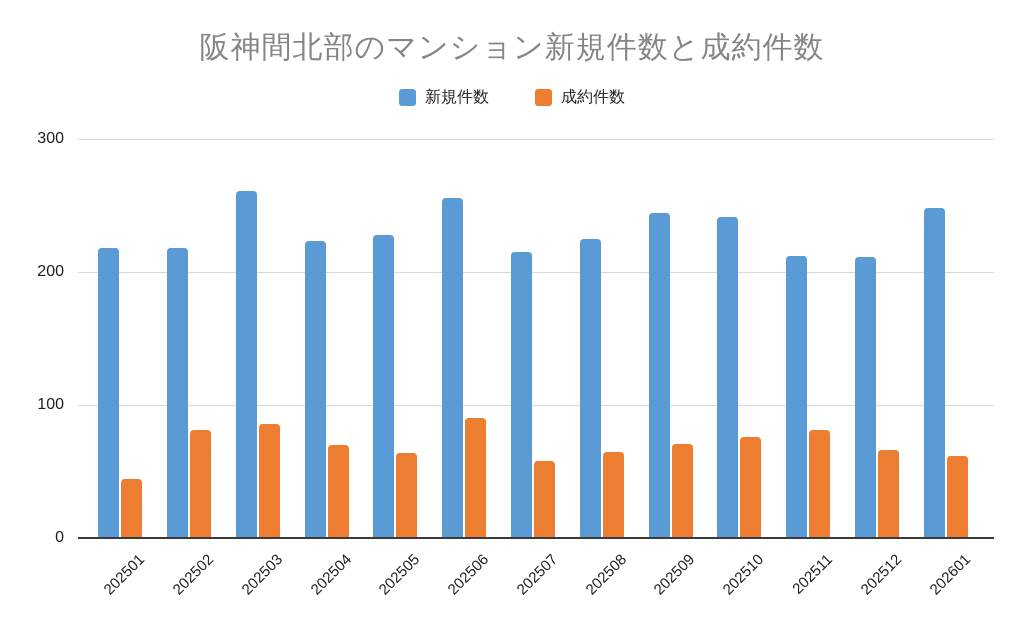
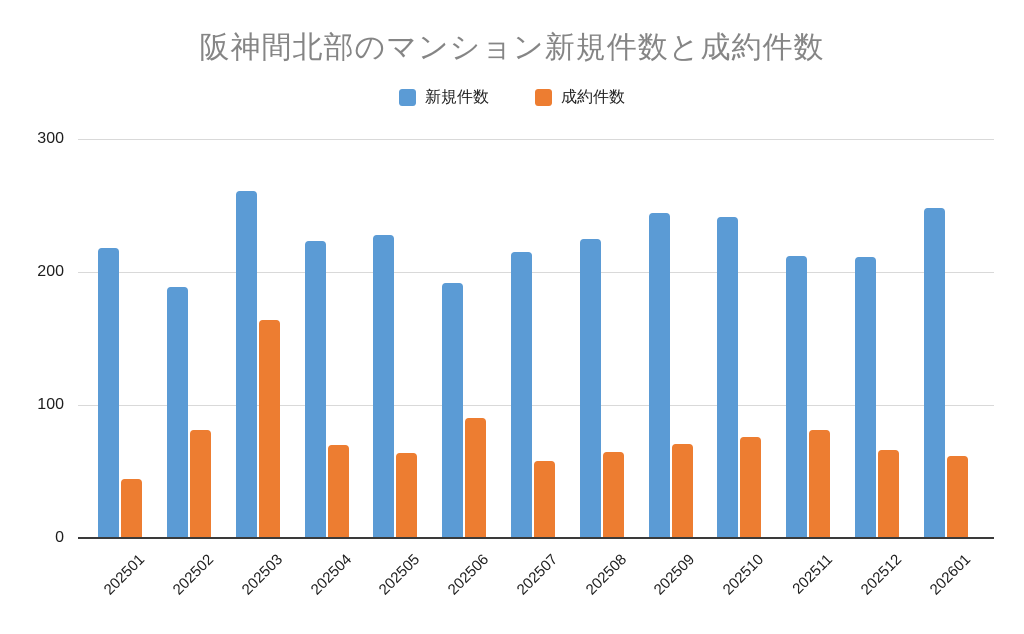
新規件数/202502: 218 -> 189
成約件数/202503: 86 -> 164
新規件数/202506: 256 -> 192
